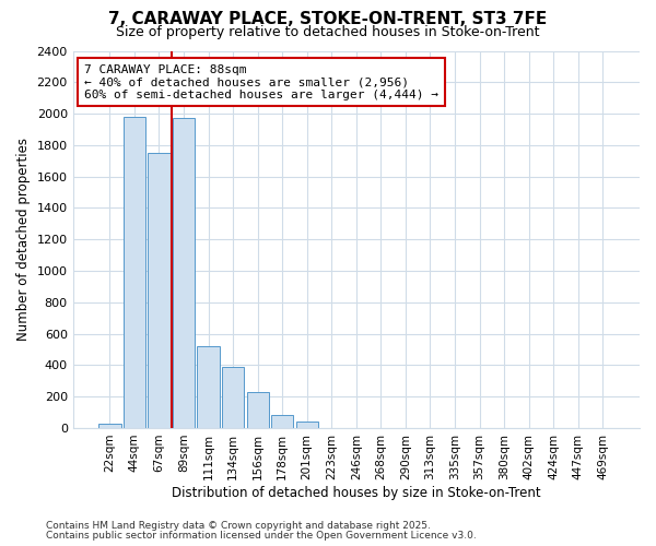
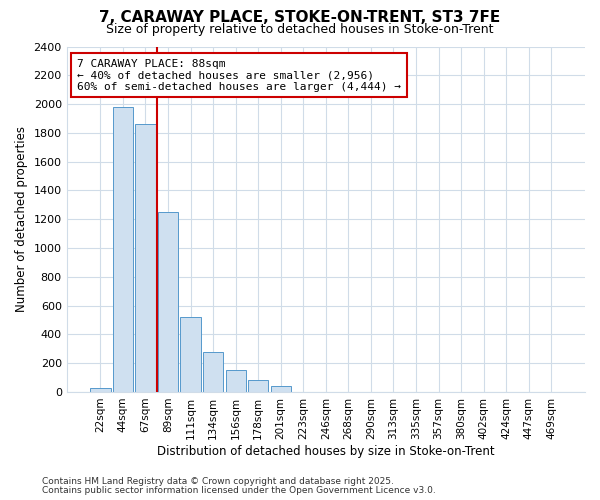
67sqm: 1750 -> 1860
89sqm: 1970 -> 1250
134sqm: 390 -> 280
156sqm: 230 -> 150
